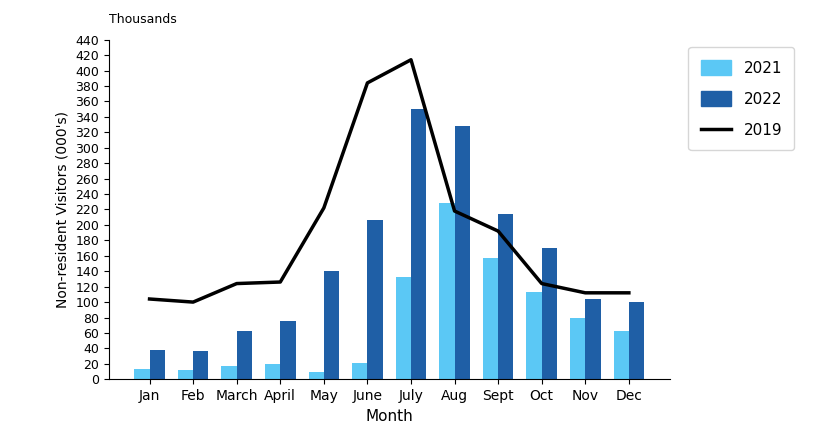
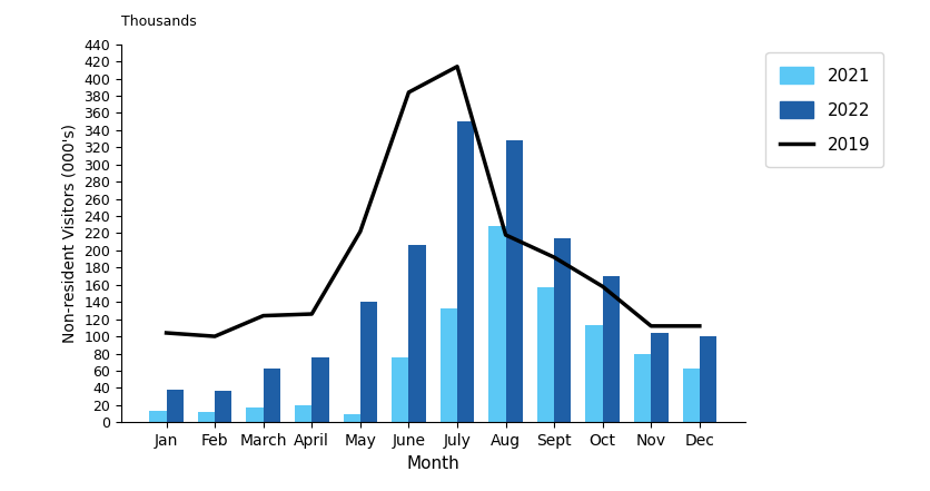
2021/June: 21 -> 76
2019/Oct: 124 -> 158
